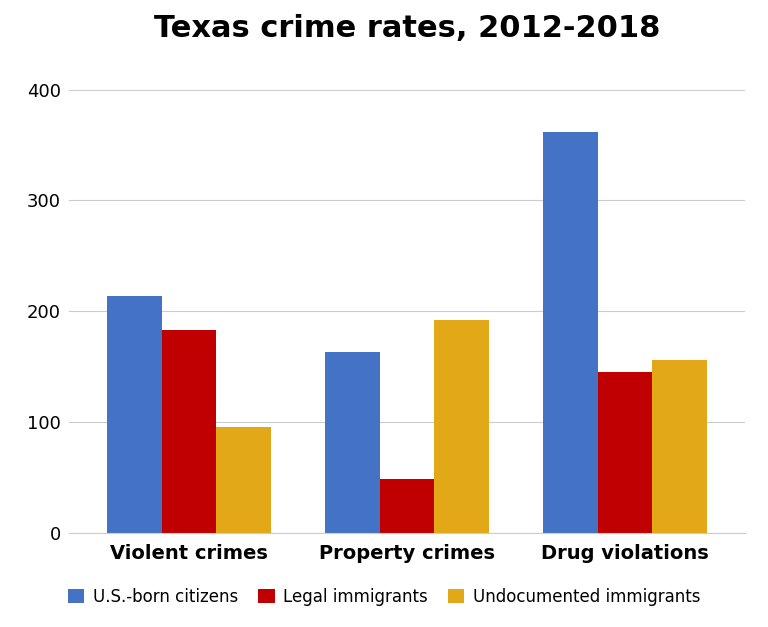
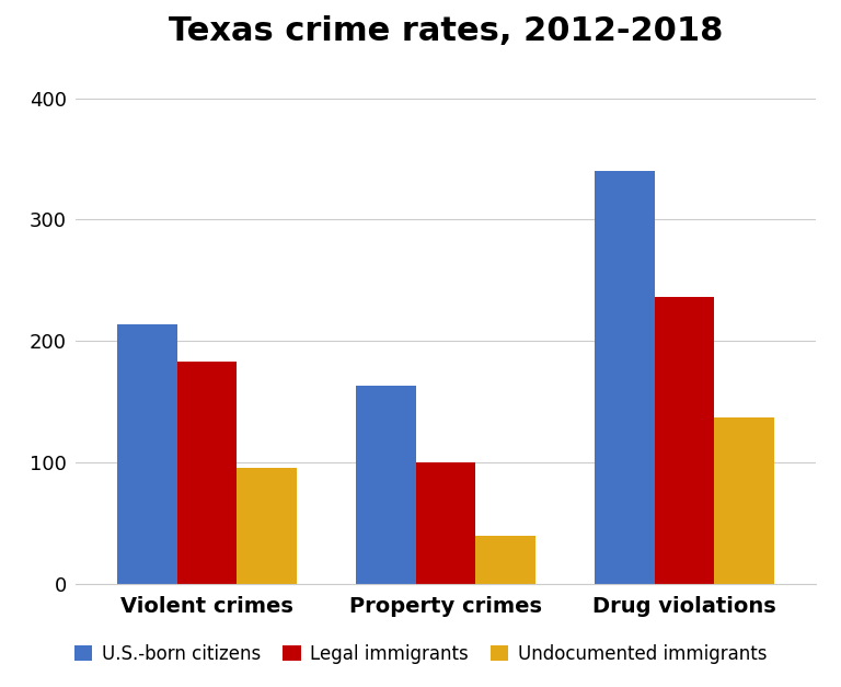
Legal immigrants/Property crimes: 49 -> 100
Undocumented immigrants/Property crimes: 192 -> 40
U.S.-born citizens/Drug violations: 362 -> 340
Legal immigrants/Drug violations: 145 -> 236
Undocumented immigrants/Drug violations: 156 -> 137
